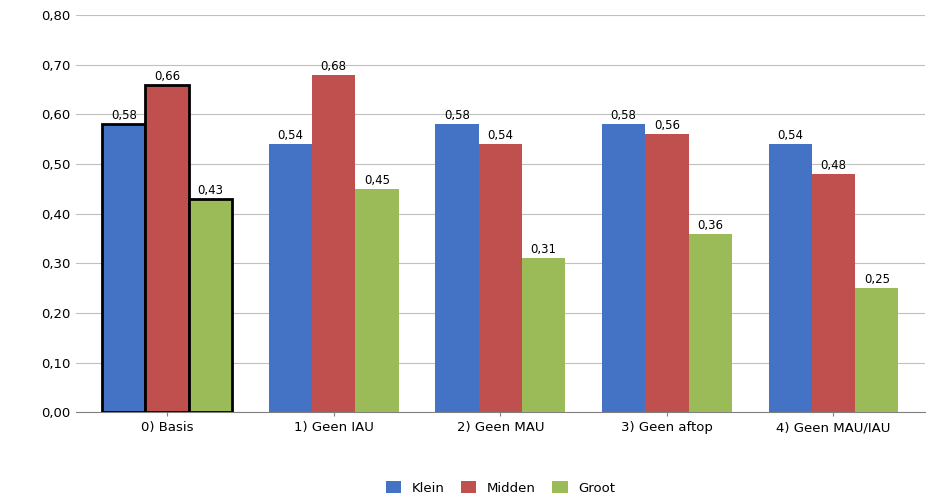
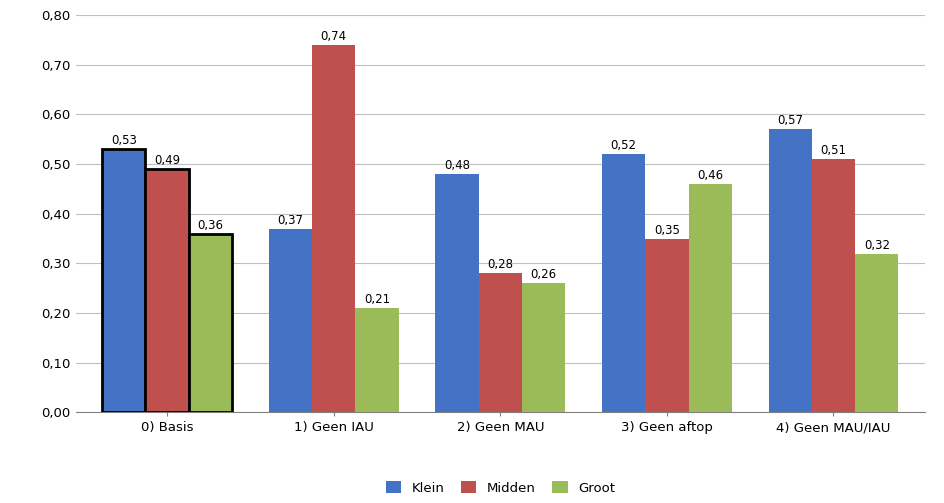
Klein/0) Basis: 0,58 -> 0,53
Midden/0) Basis: 0,66 -> 0,49
Groot/0) Basis: 0,43 -> 0,36
Klein/1) Geen IAU: 0,54 -> 0,37
Midden/1) Geen IAU: 0,68 -> 0,74
Groot/1) Geen IAU: 0,45 -> 0,21
Klein/2) Geen MAU: 0,58 -> 0,48
Midden/2) Geen MAU: 0,54 -> 0,28
Groot/2) Geen MAU: 0,31 -> 0,26
Klein/3) Geen aftop: 0,58 -> 0,52
Midden/3) Geen aftop: 0,56 -> 0,35
Groot/3) Geen aftop: 0,36 -> 0,46
Klein/4) Geen MAU/IAU: 0,54 -> 0,57
Midden/4) Geen MAU/IAU: 0,48 -> 0,51
Groot/4) Geen MAU/IAU: 0,25 -> 0,32
